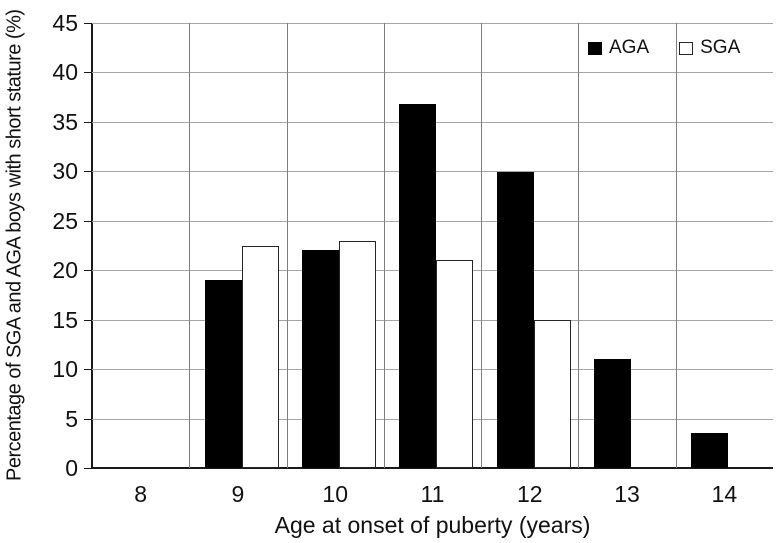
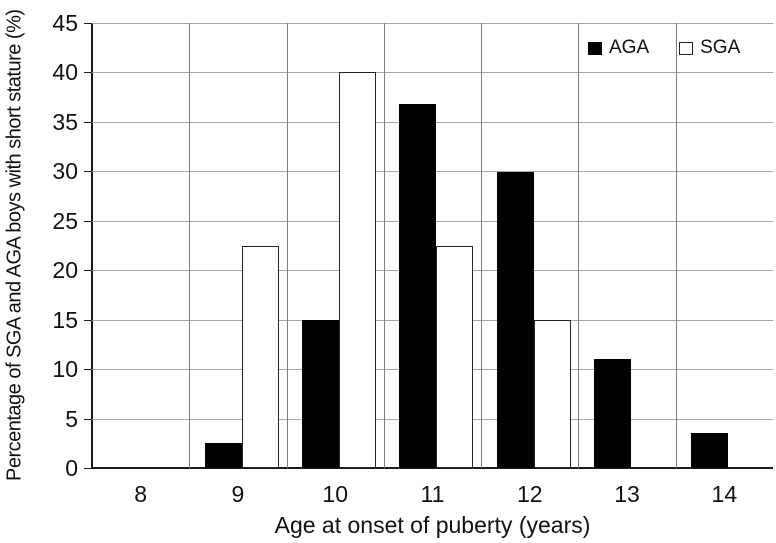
AGA/9: 19 -> 2
AGA/10: 22 -> 15
SGA/10: 23 -> 40
SGA/11: 21 -> 22
